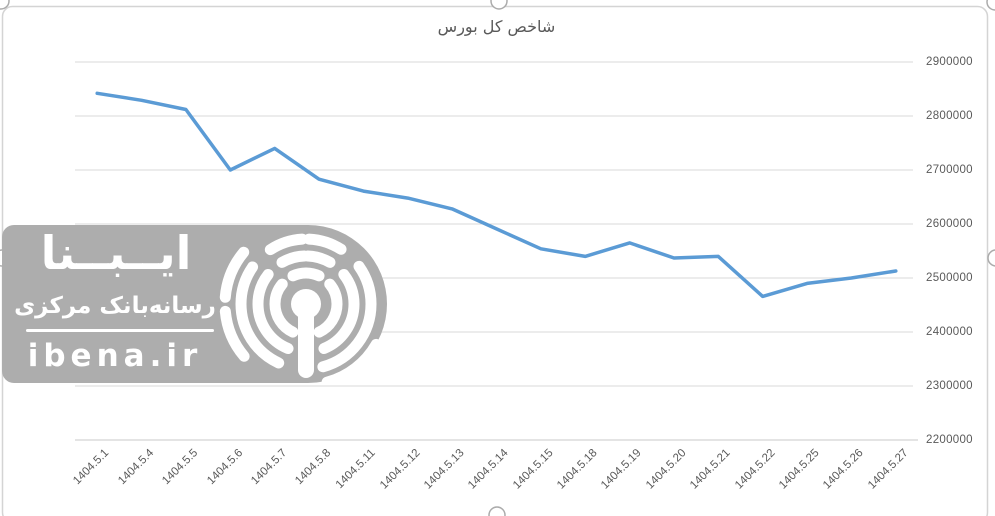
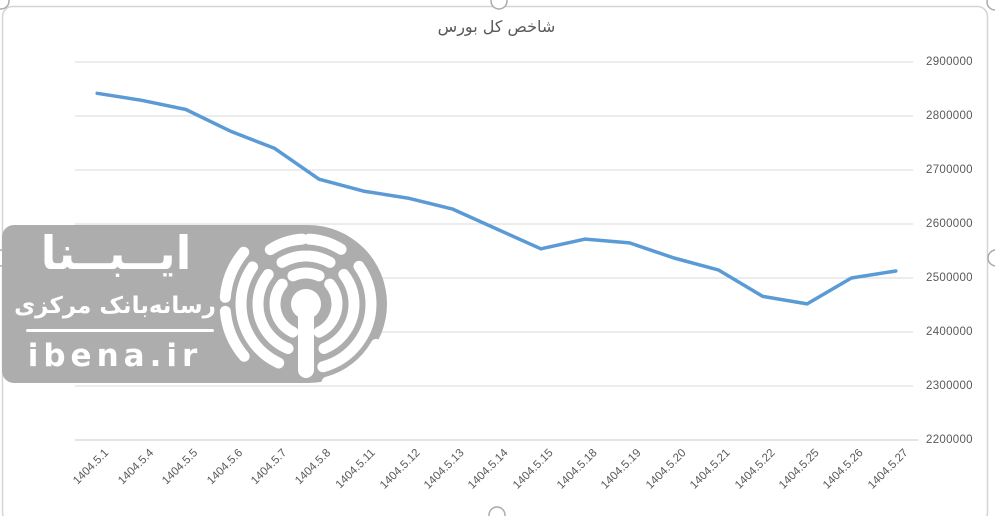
1404.5.6: 2700000 -> 2770000
1404.5.18: 2540000 -> 2570000
1404.5.21: 2540000 -> 2520000
1404.5.25: 2490000 -> 2450000
